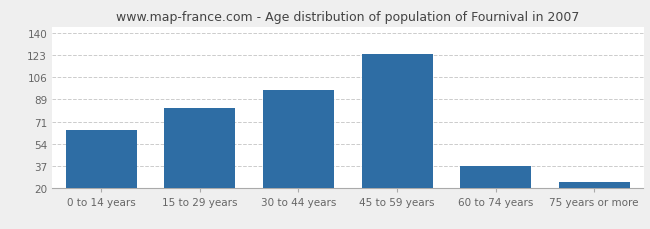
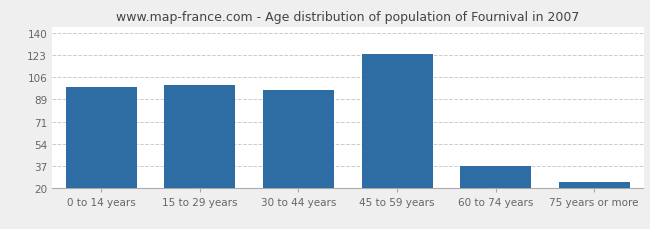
0 to 14 years: 65 -> 98
15 to 29 years: 82 -> 100
